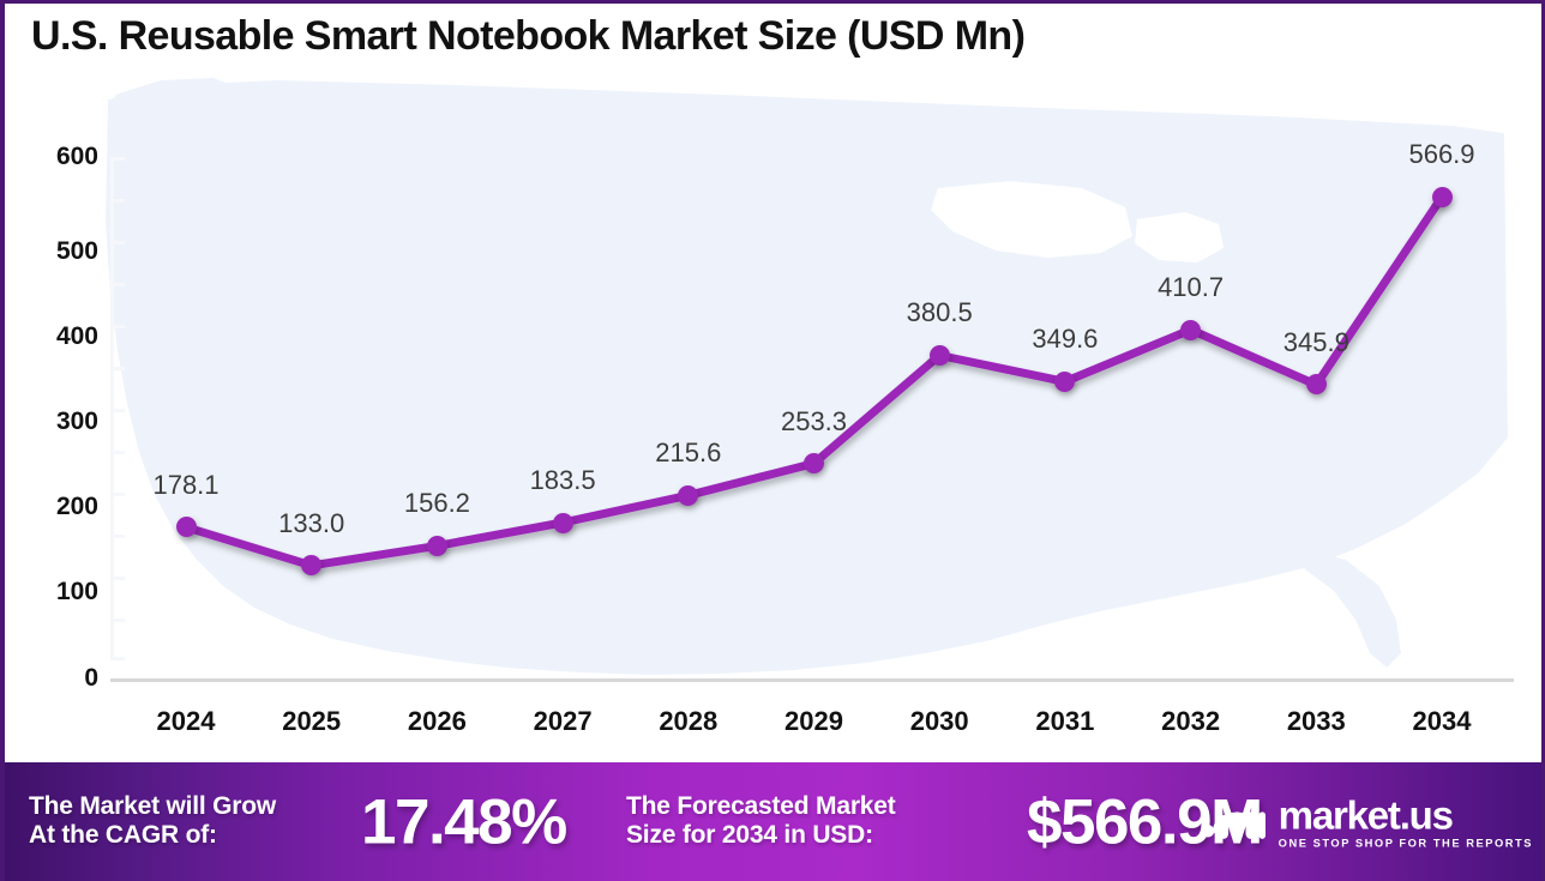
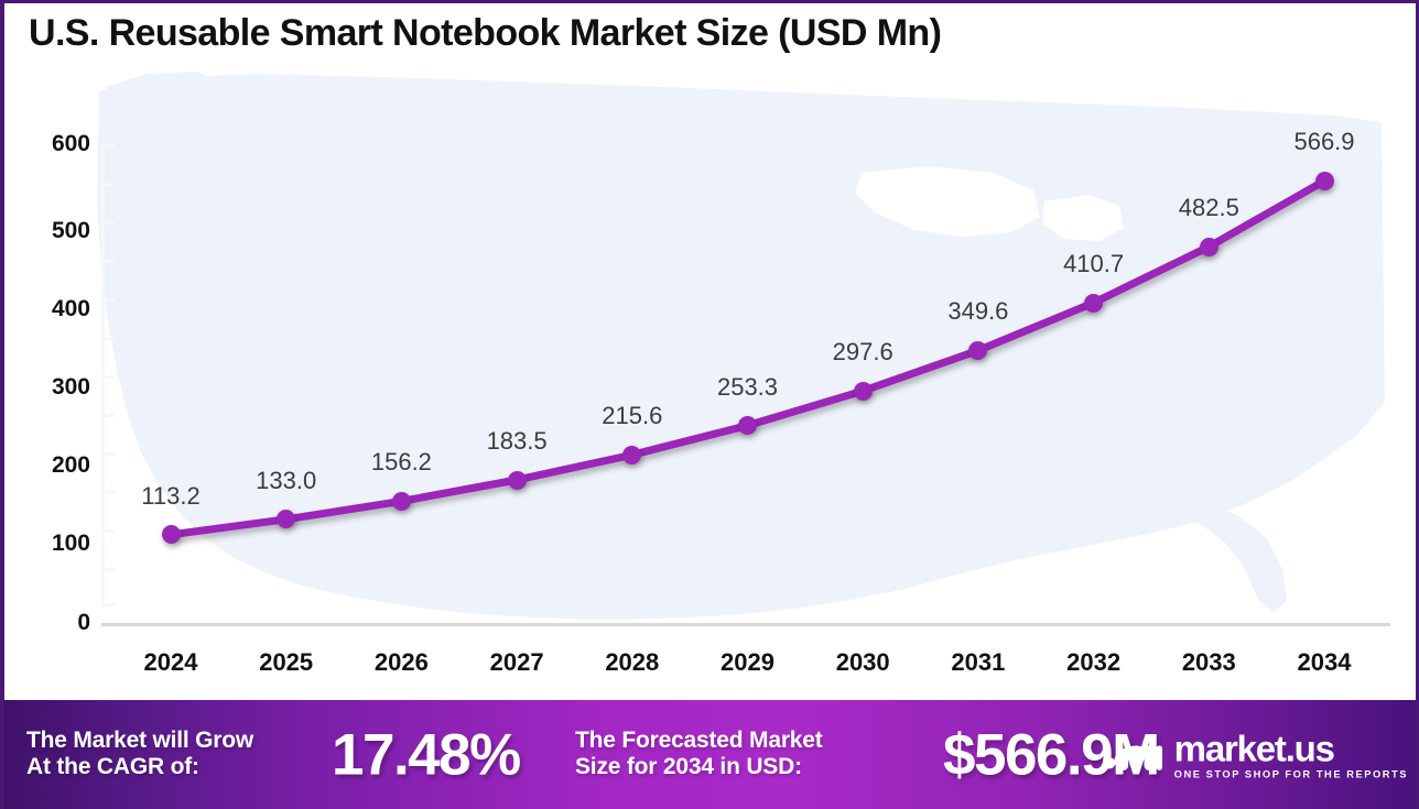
2024: 178.1 -> 113.2
2030: 380.5 -> 297.6
2033: 345.9 -> 482.5
